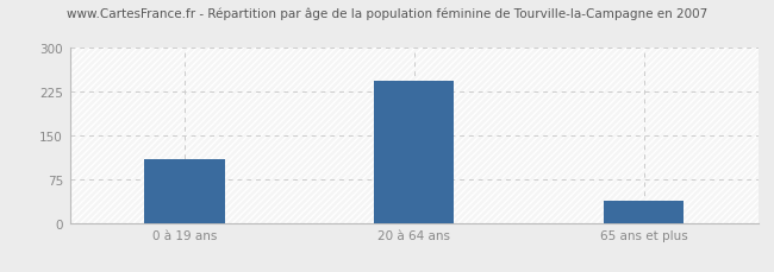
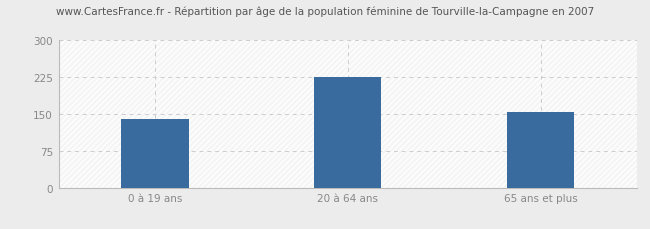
0 à 19 ans: 110 -> 140
20 à 64 ans: 244 -> 225
65 ans et plus: 38 -> 155
